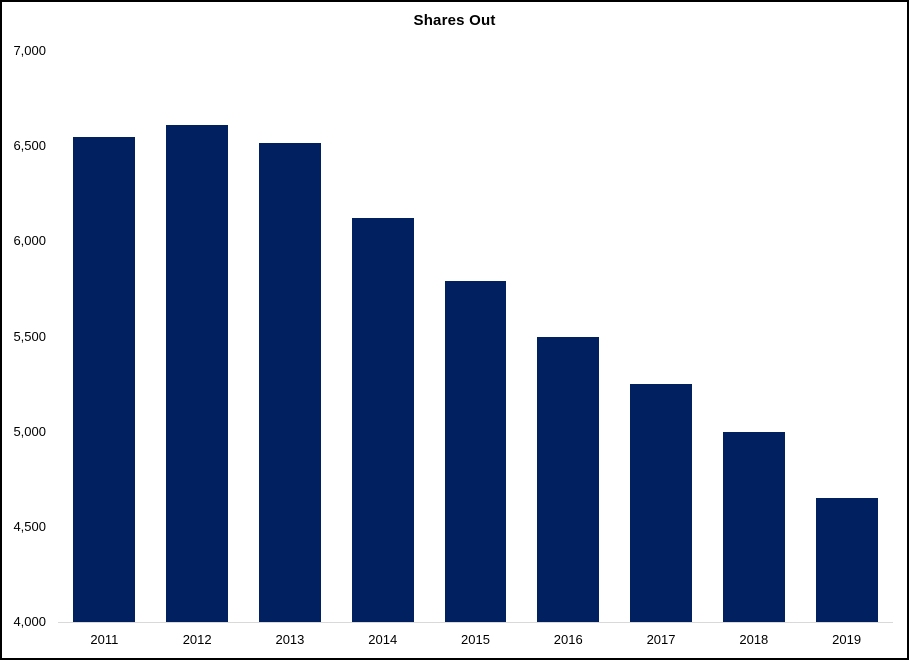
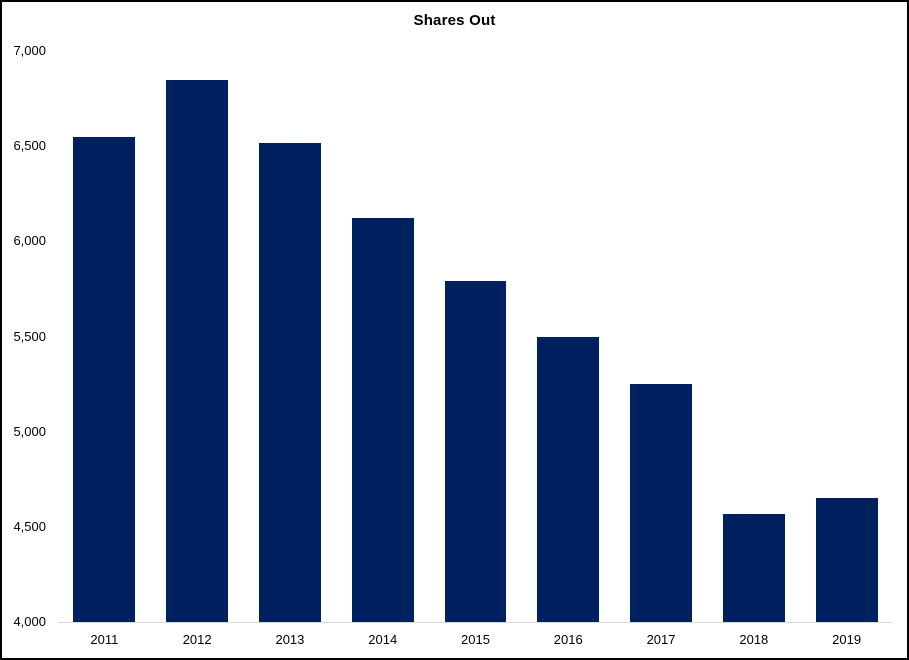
2012: 6610 -> 6850
2018: 5000 -> 4570
